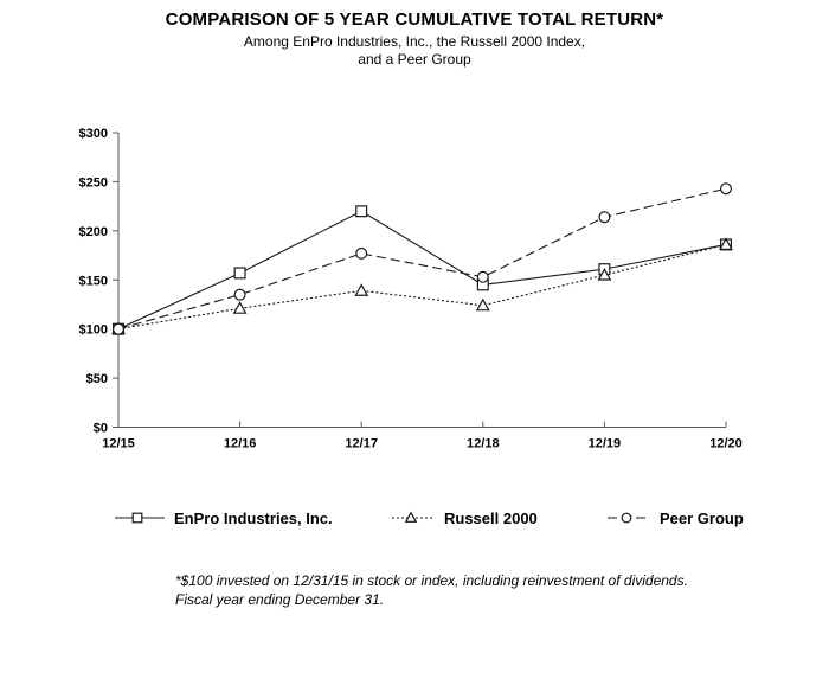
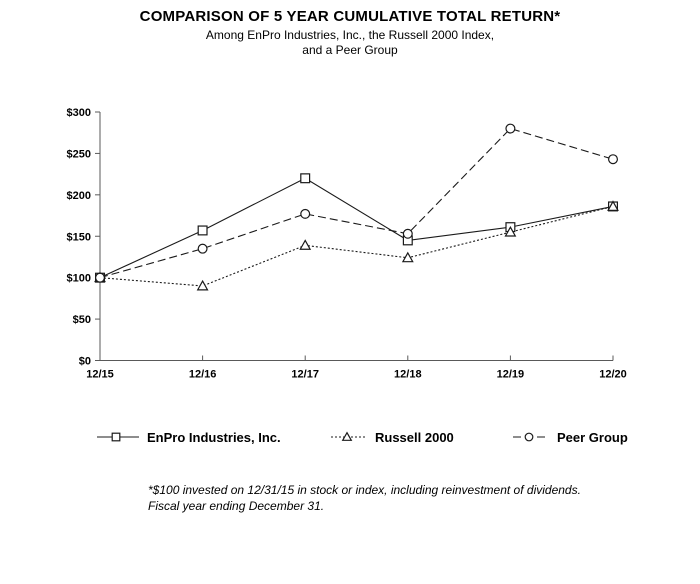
Russell 2000/12/16: $120 -> $90
Peer Group/12/19: $210 -> $280
